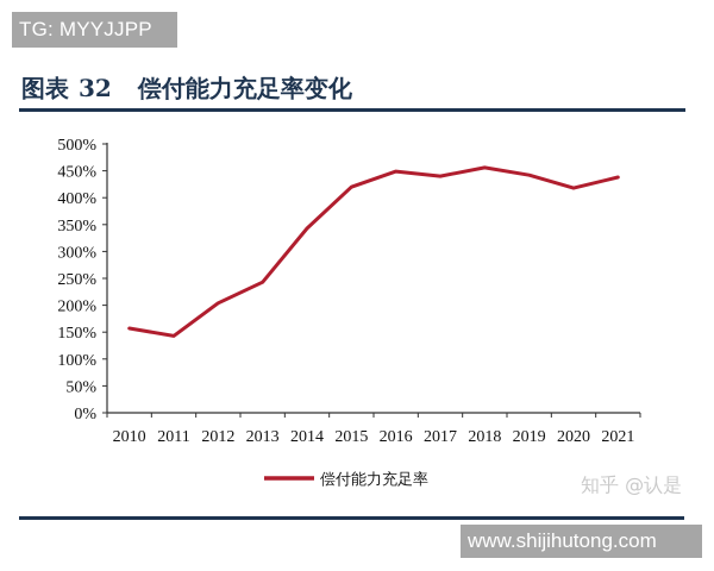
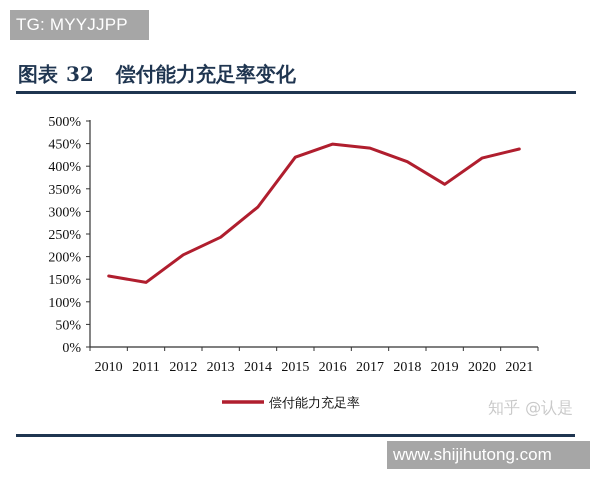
2014: 340% -> 310%
2018: 460% -> 410%
2019: 440% -> 360%
